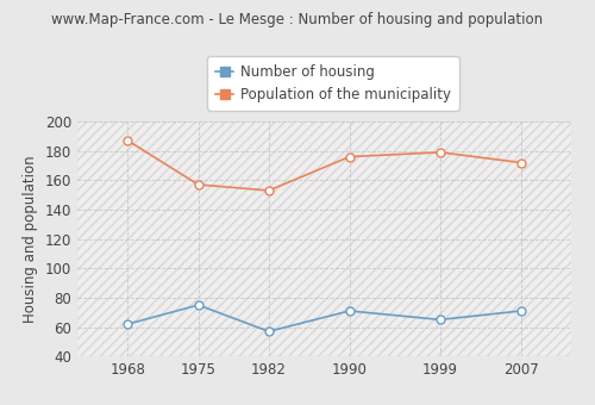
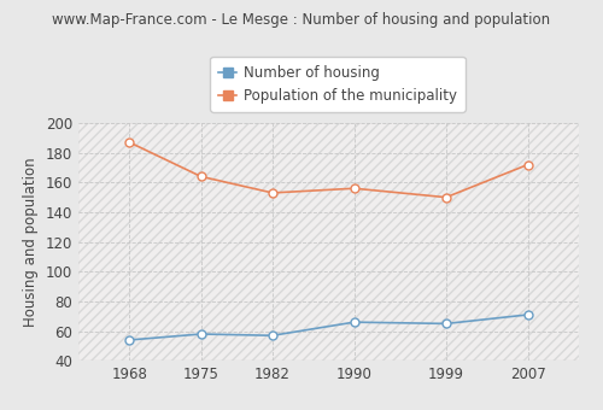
Number of housing/1968: 62 -> 54
Number of housing/1975: 75 -> 58
Population of the municipality/1975: 157 -> 164
Number of housing/1990: 71 -> 66
Population of the municipality/1990: 176 -> 156
Population of the municipality/1999: 179 -> 150
